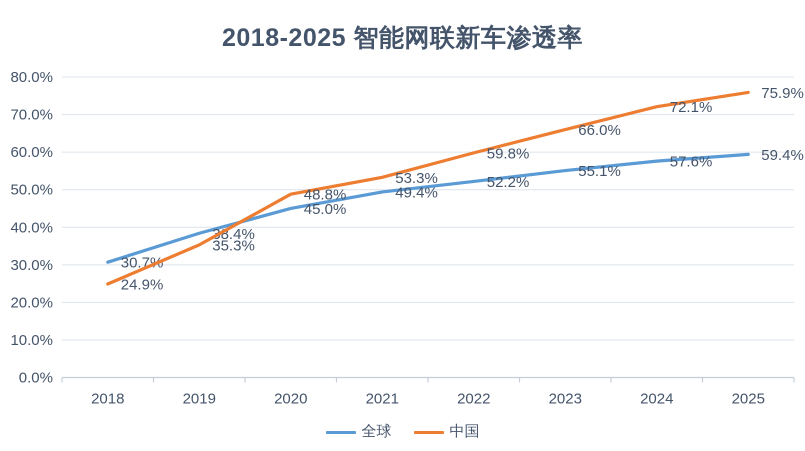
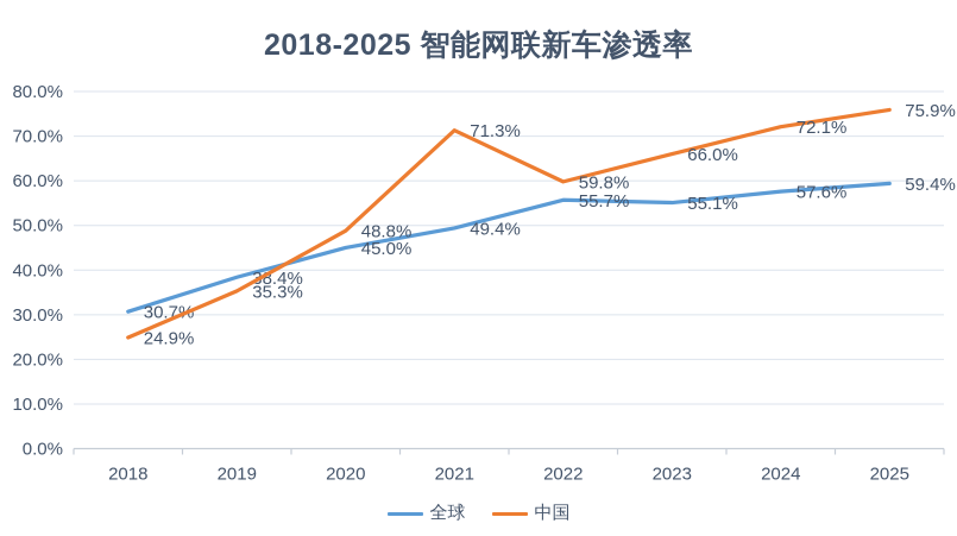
中国/2021: 53.3% -> 71.3%
全球/2022: 52.2% -> 55.7%
